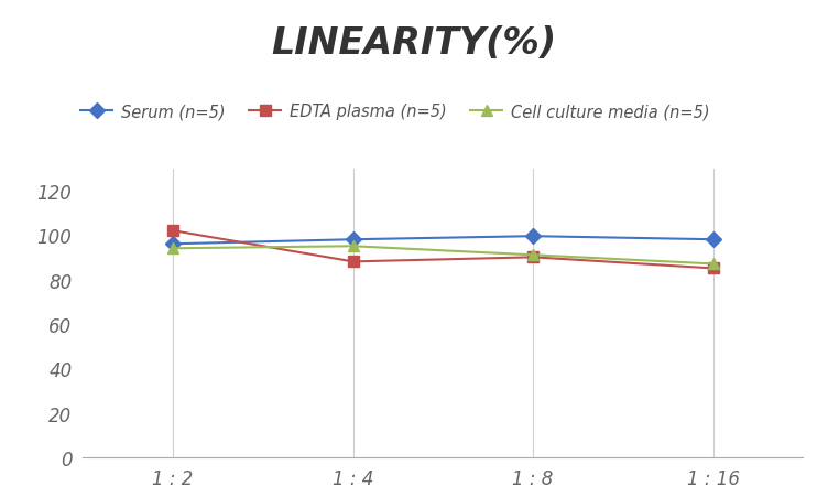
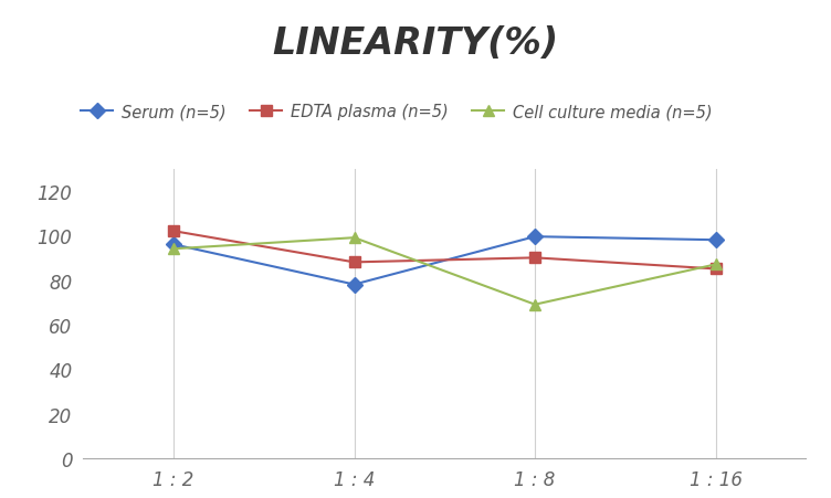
Serum (n=5)/1 : 4: 98.0 -> 78.0
Cell culture media (n=5)/1 : 4: 95 -> 99
Cell culture media (n=5)/1 : 8: 91 -> 69
